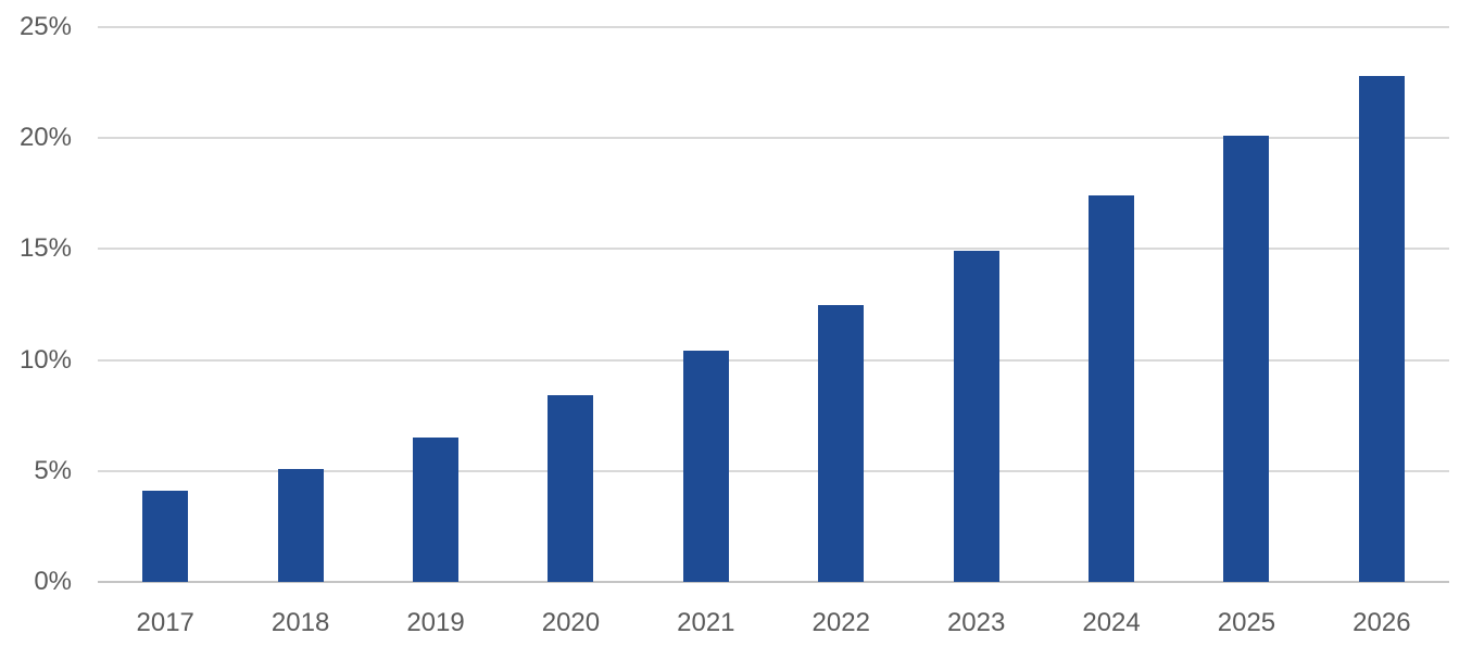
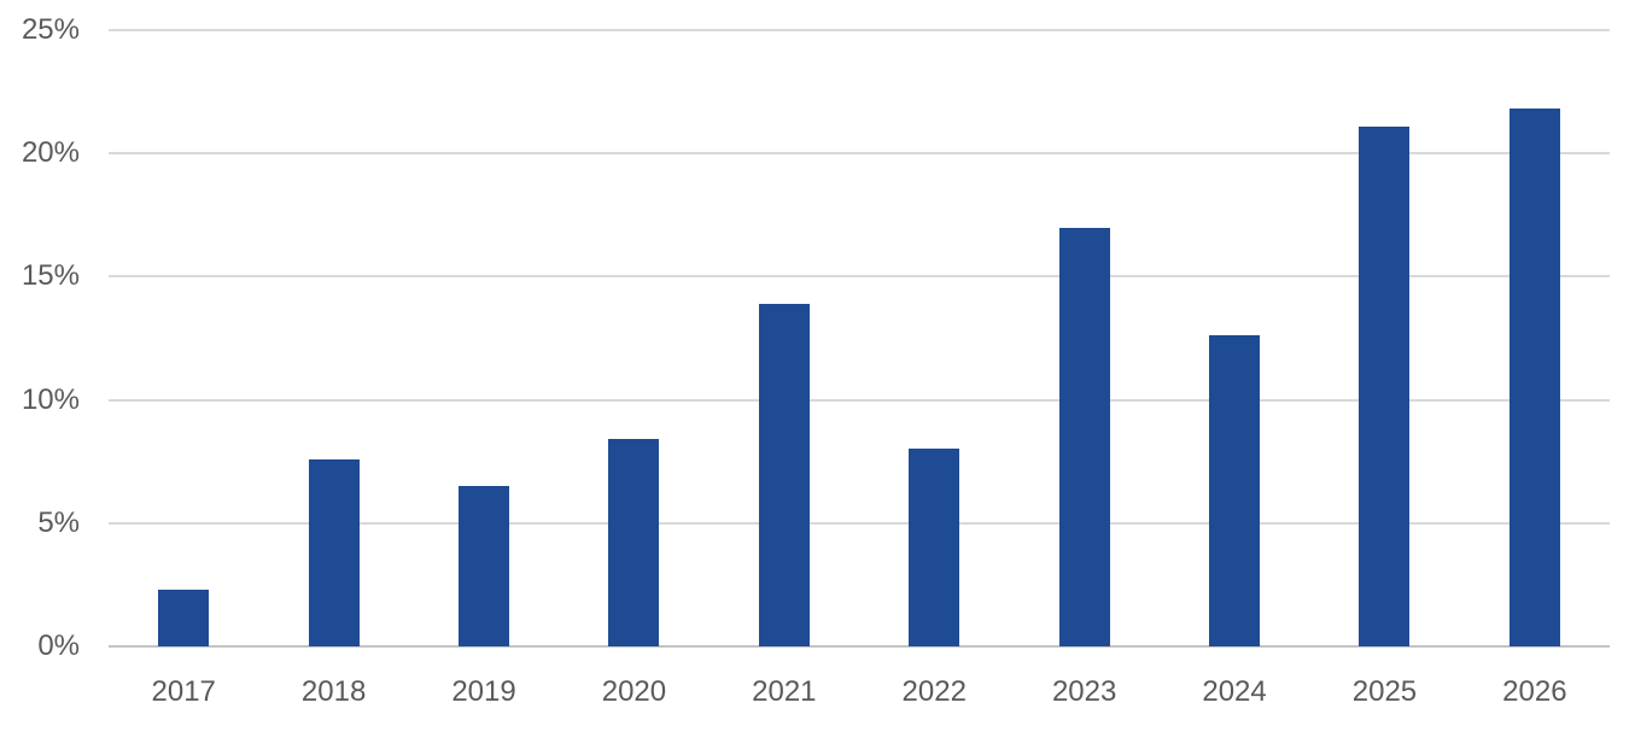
2017: 4.1% -> 2.3%
2018: 5.1% -> 7.6%
2021: 10.4% -> 13.9%
2022: 12.5% -> 8.0%
2023: 14.9% -> 17.0%
2024: 17.4% -> 12.6%
2025: 20.1% -> 21.1%
2026: 22.8% -> 21.8%
